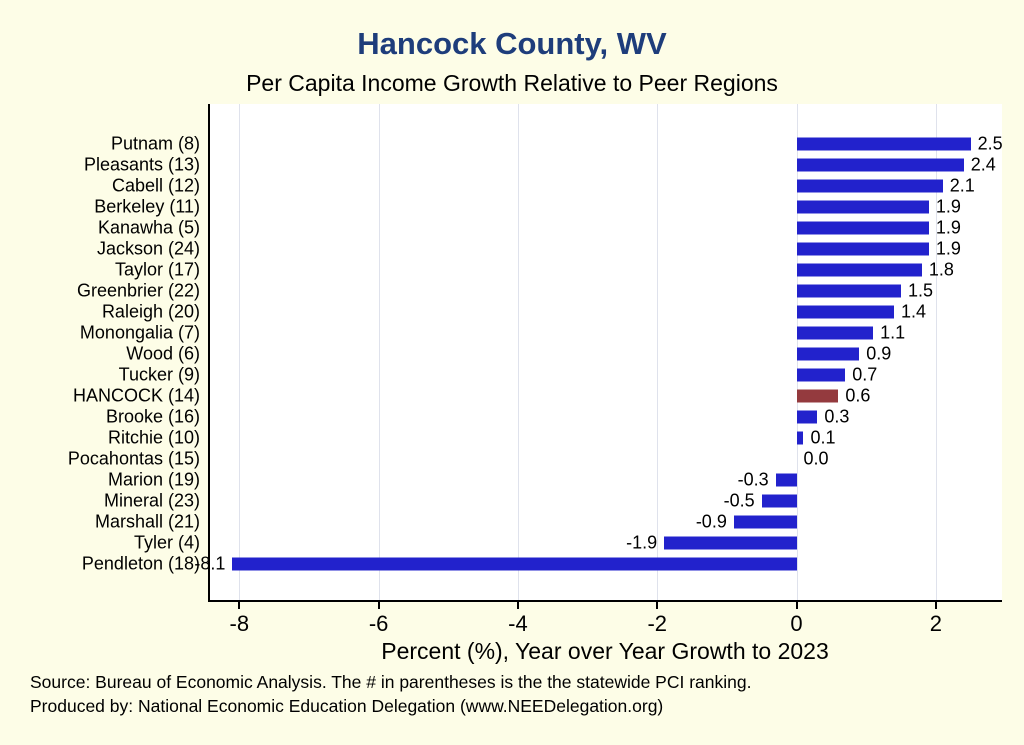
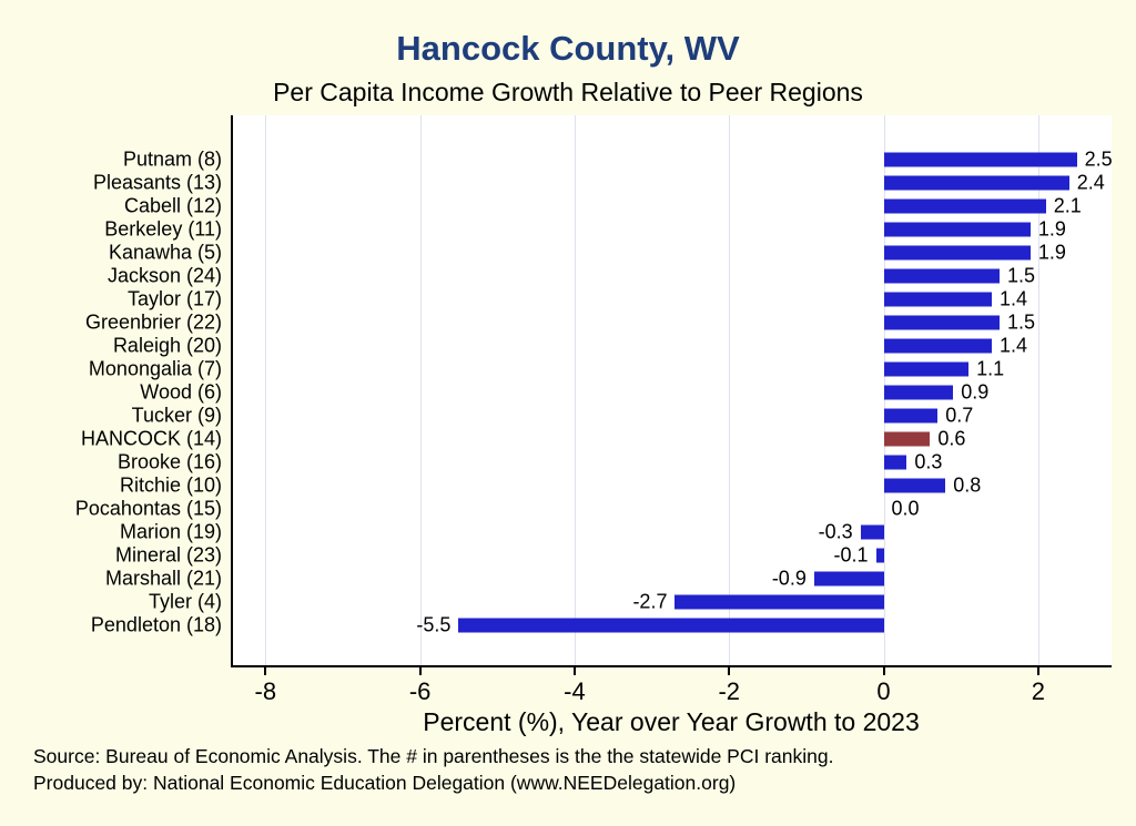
Jackson (24): 1.9 -> 1.5
Taylor (17): 1.8 -> 1.4
Ritchie (10): 0.1 -> 0.8
Mineral (23): -0.5 -> -0.1
Tyler (4): -1.9 -> -2.7
Pendleton (18): -8.1 -> -5.5
